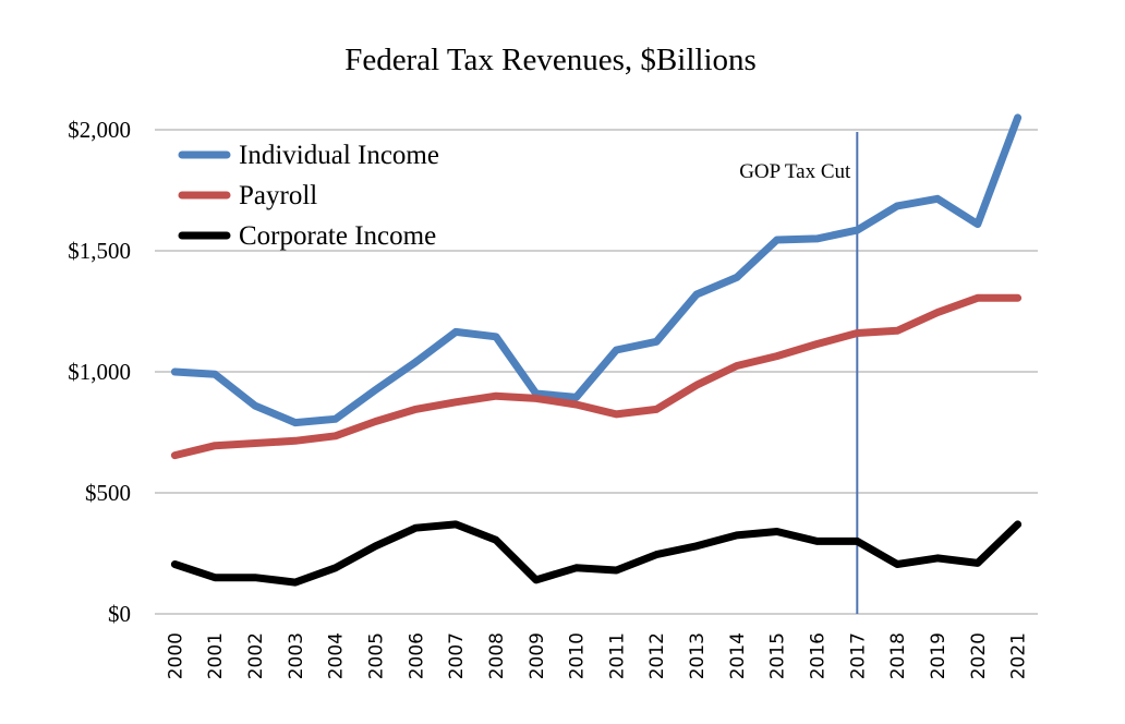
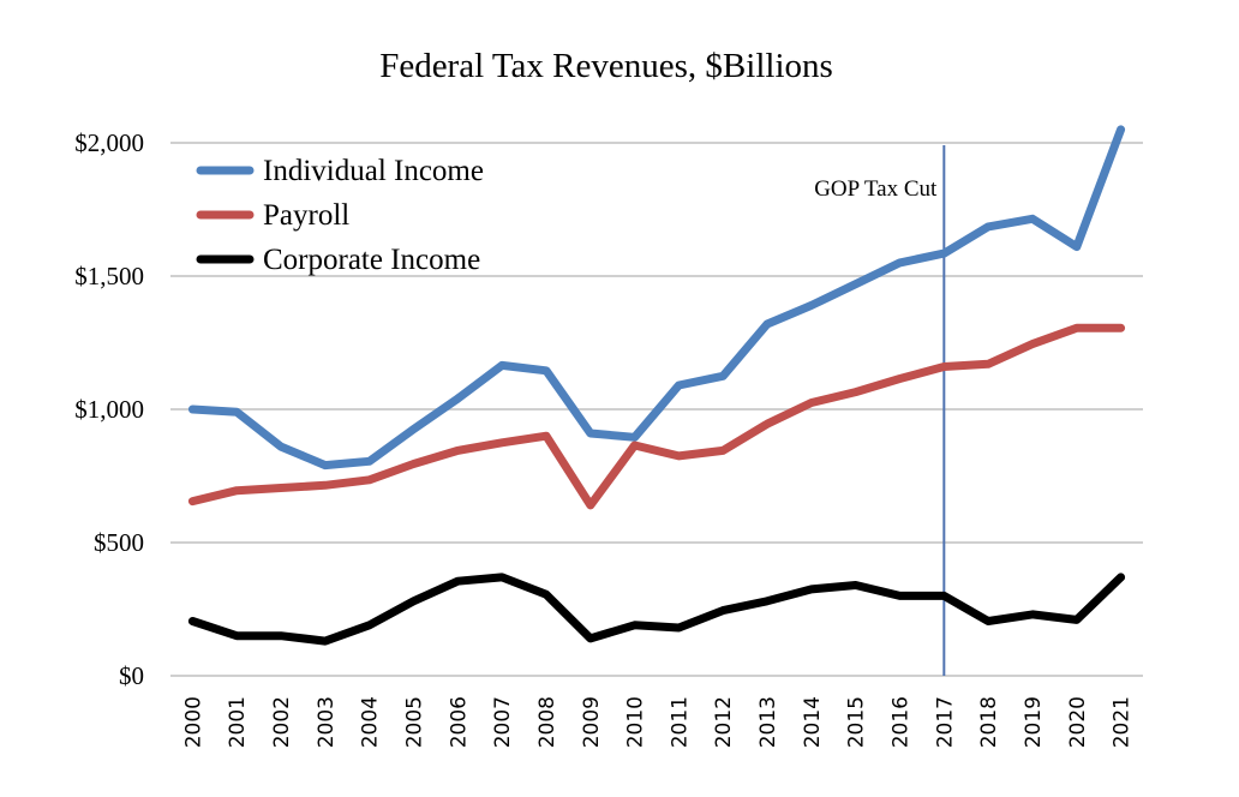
Payroll/2009: $890 -> $640
Individual Income/2015: $1540 -> $1470
